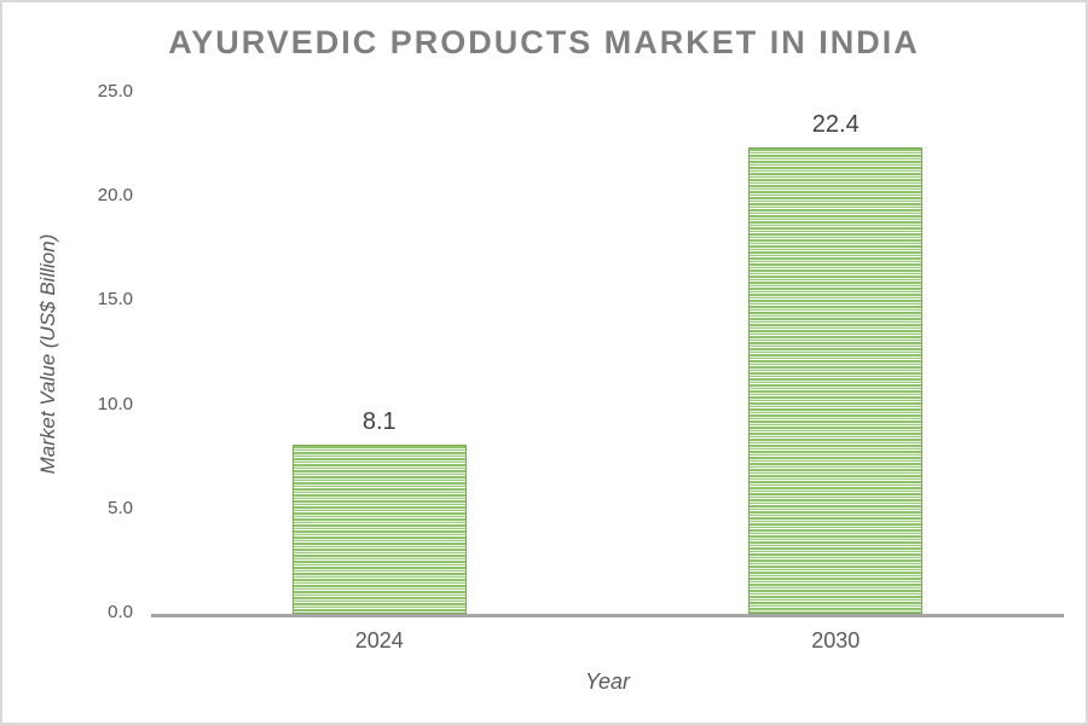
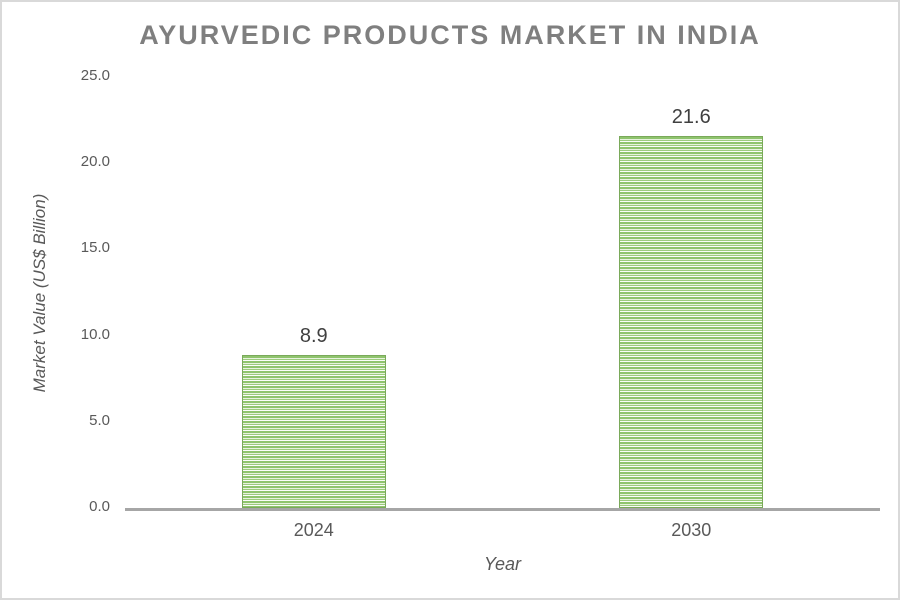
2024: 8.1 -> 8.9
2030: 22.4 -> 21.6
